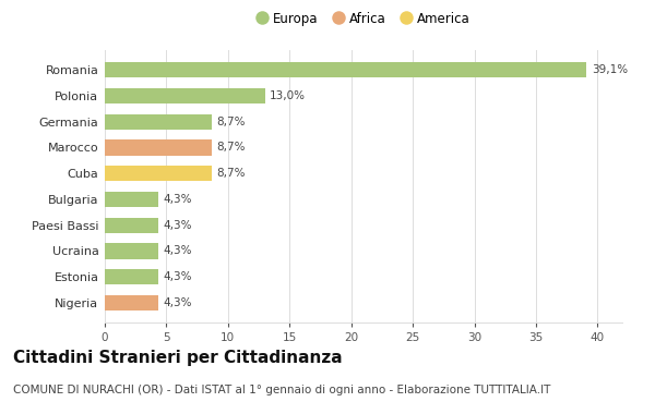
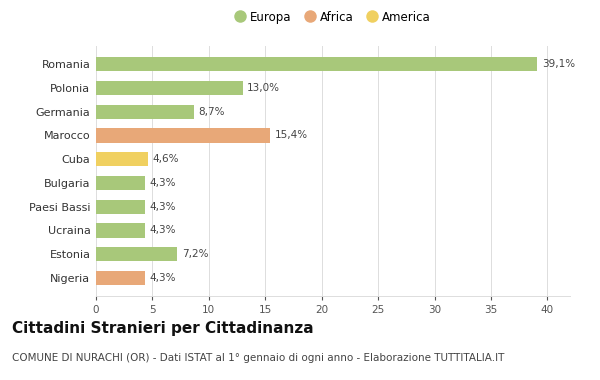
Marocco: 8,7% -> 15,4%
Cuba: 8,7% -> 4,6%
Estonia: 4,3% -> 7,2%
